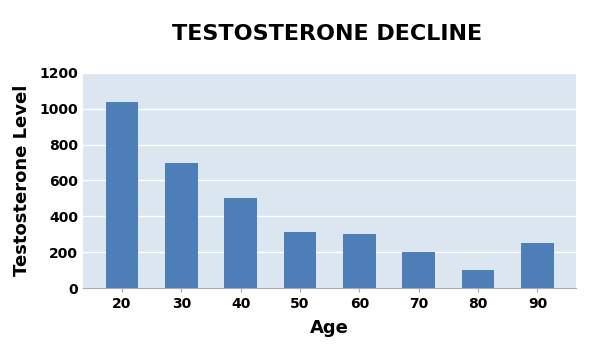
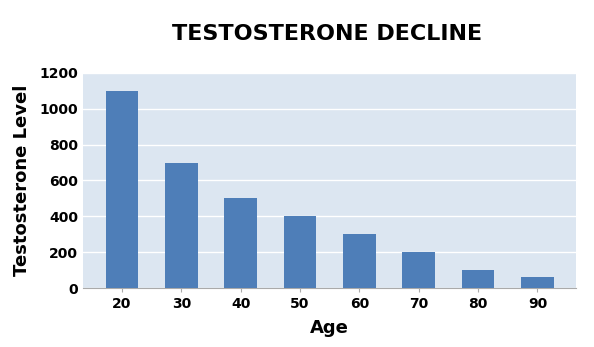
20: 1040 -> 1100
50: 310 -> 400
90: 250 -> 60
